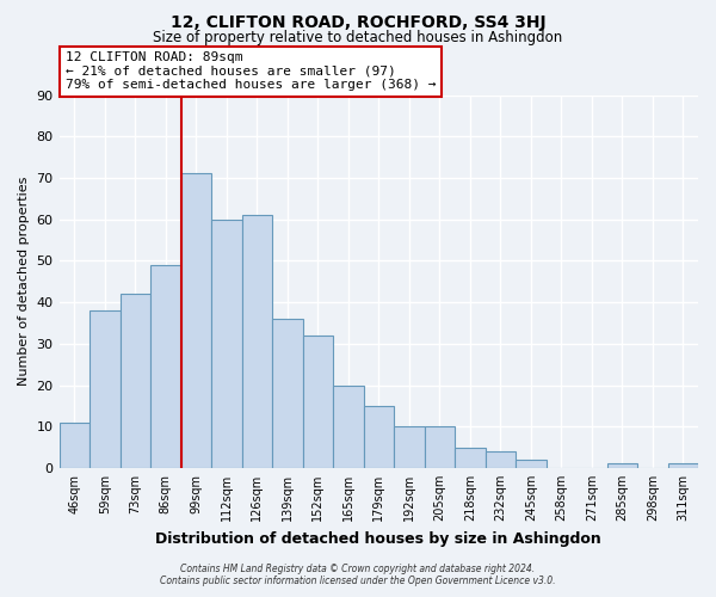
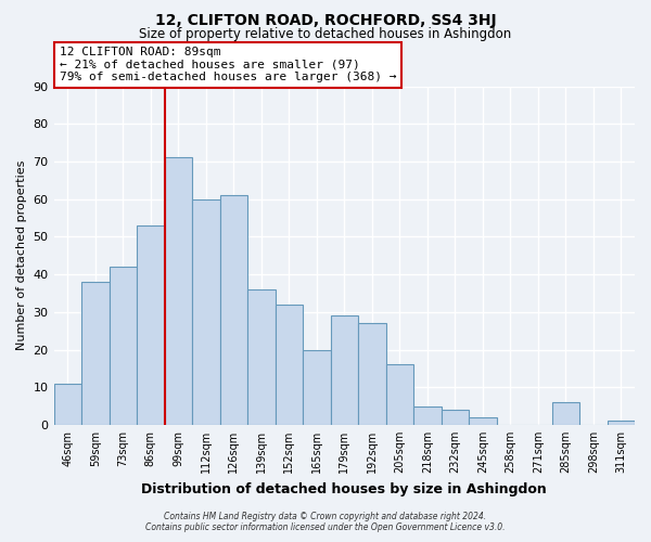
86sqm: 49 -> 53
179sqm: 15 -> 29
192sqm: 10 -> 27
205sqm: 10 -> 16
285sqm: 1 -> 6
